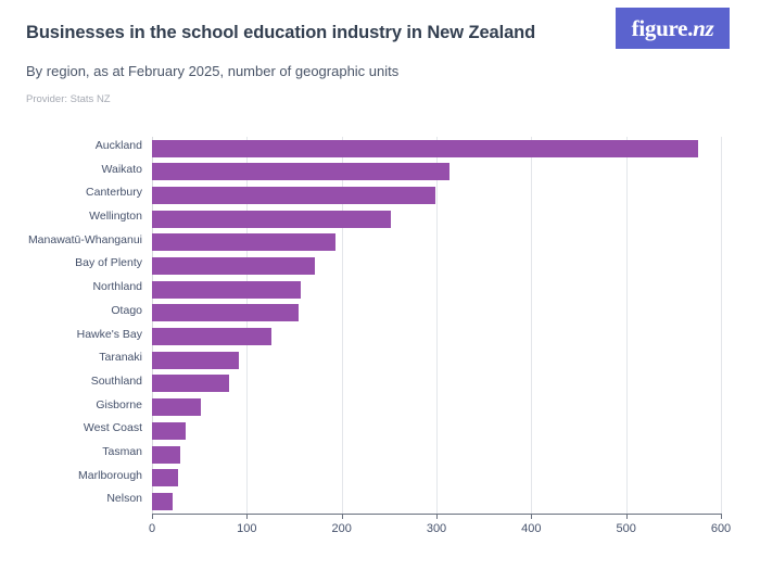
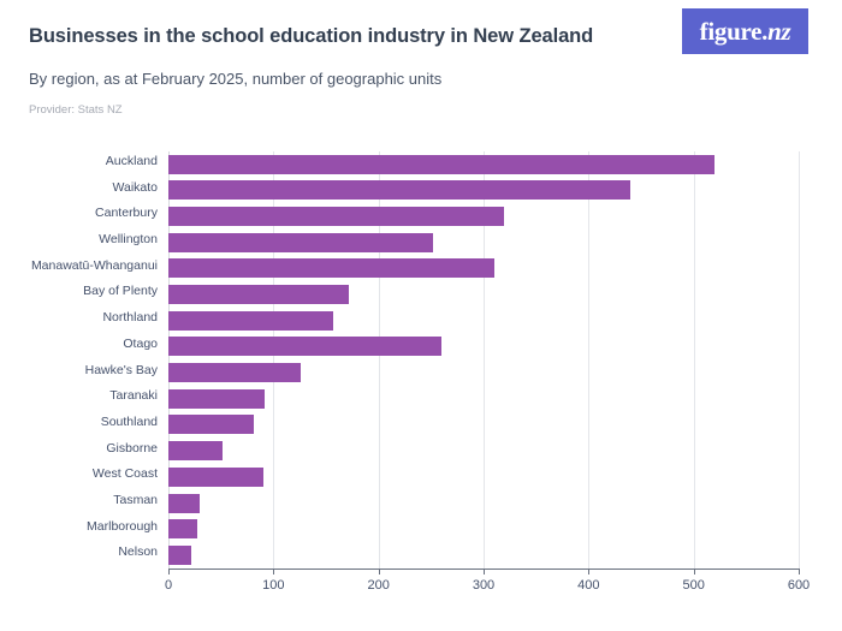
Auckland: 580 -> 520
Waikato: 310 -> 440
Canterbury: 300 -> 320
Manawatū-Whanganui: 190 -> 310
Otago: 160 -> 260
West Coast: 40 -> 90
